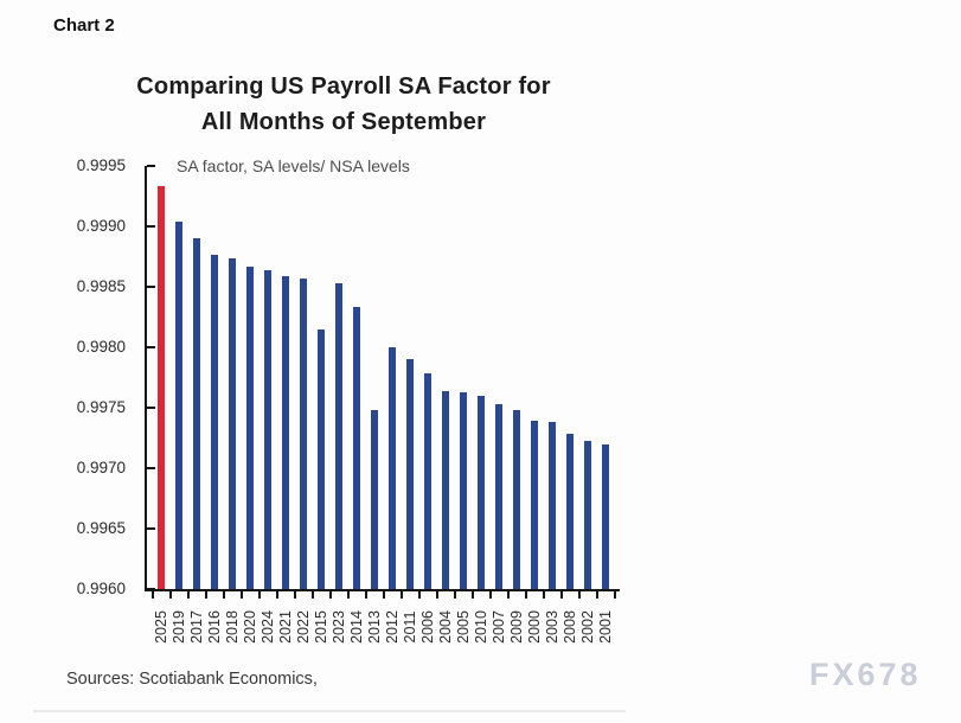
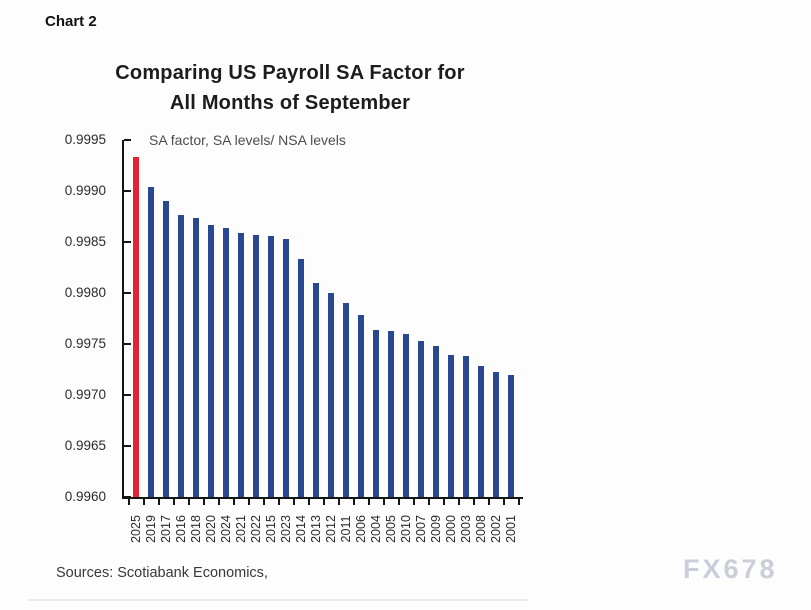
2015: 0.99815 -> 0.99856
2013: 0.99748 -> 0.99810
